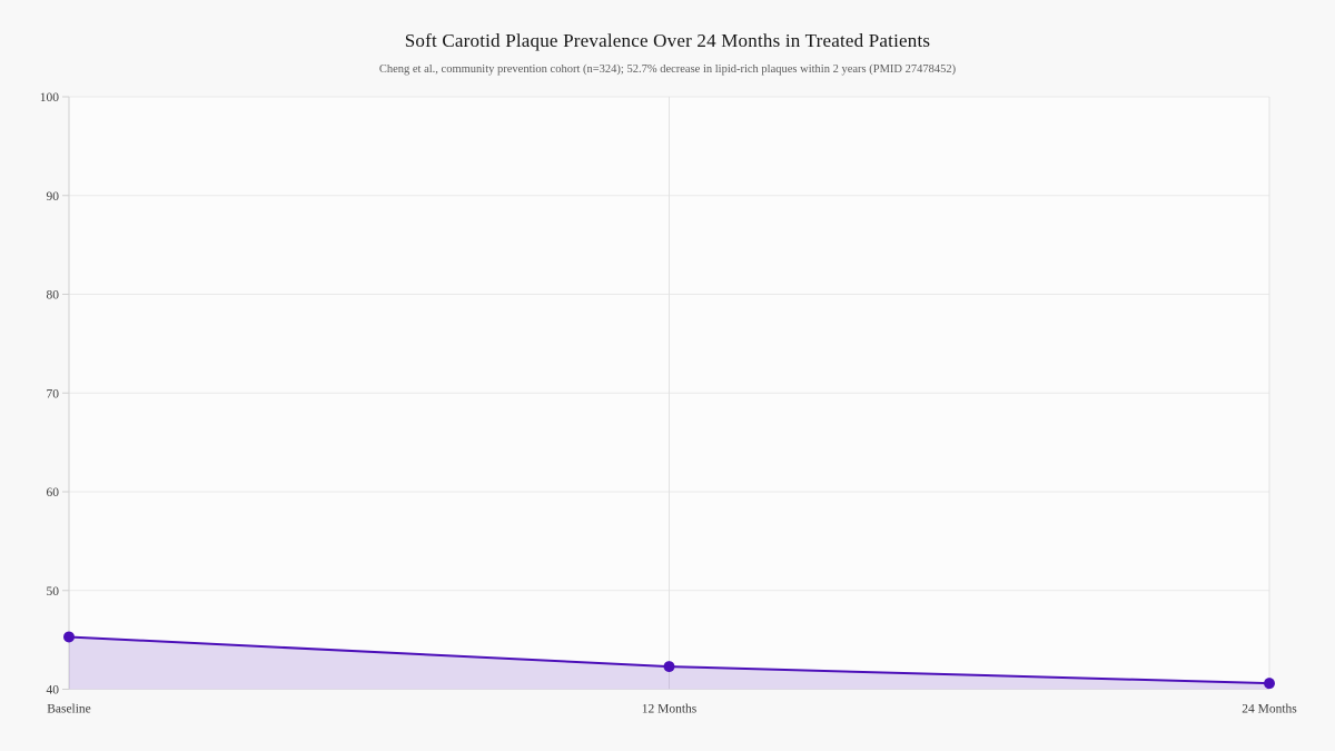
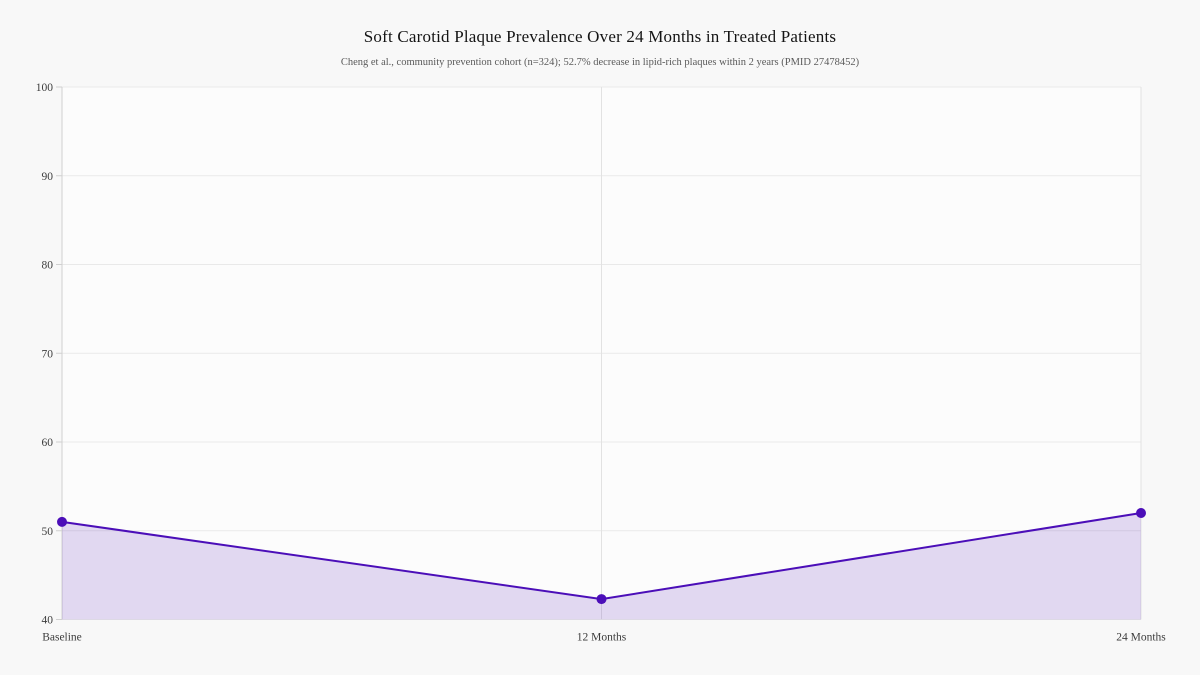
Baseline: 45 -> 51
24 Months: 41 -> 52
